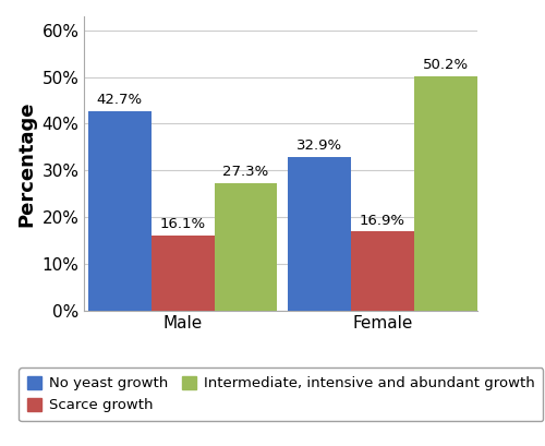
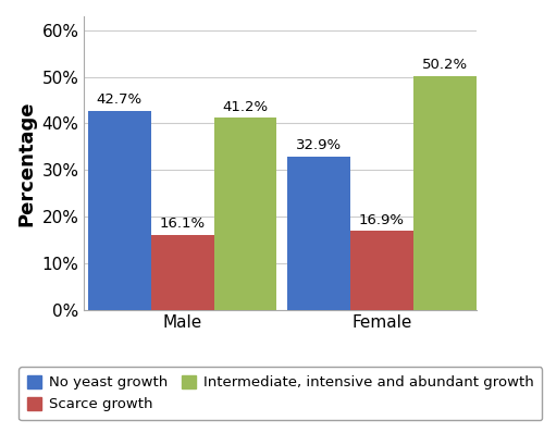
Intermediate, intensive and abundant growth/Male: 27.3% -> 41.2%
